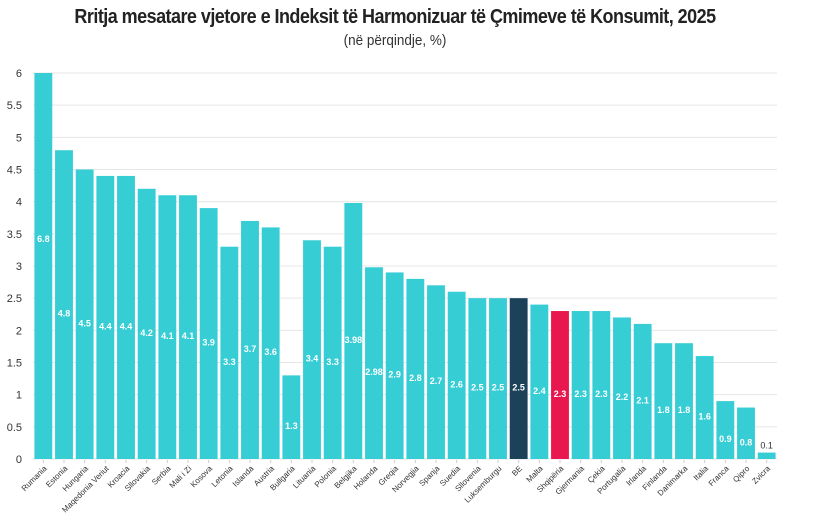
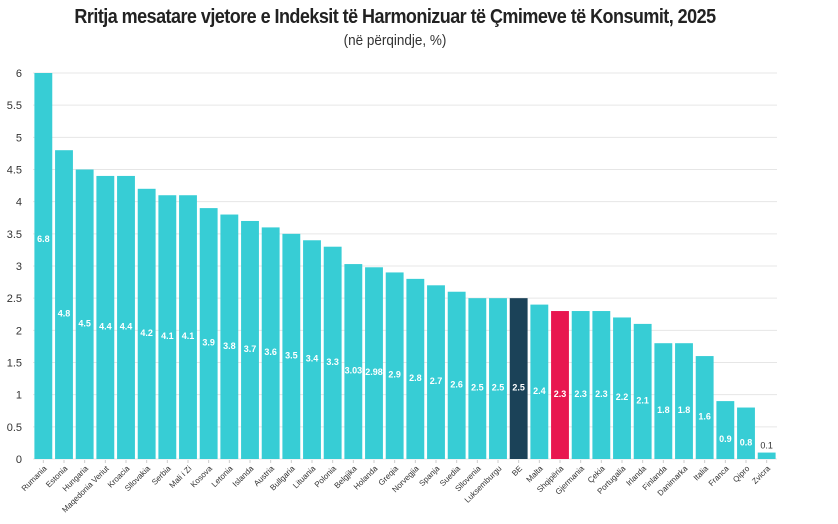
Letonia: 3.3 -> 3.8
Bullgaria: 1.3 -> 3.5
Belgjika: 3.98 -> 3.03
